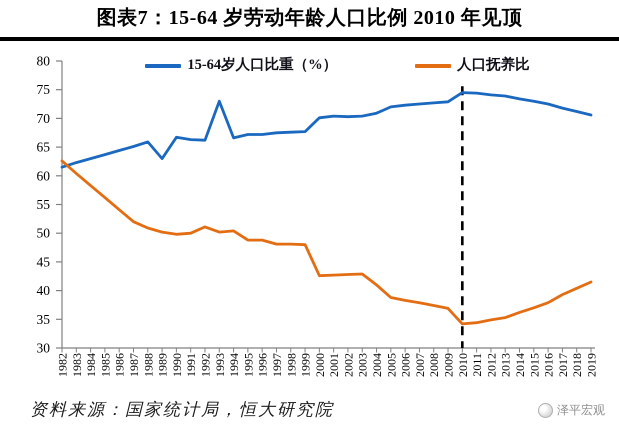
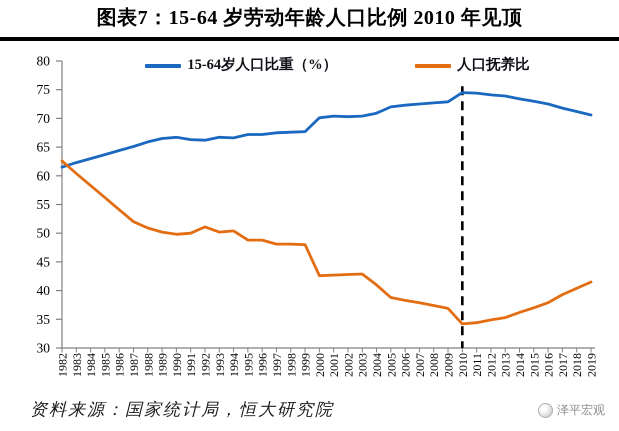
15-64岁人口比重（%）/1989: 63 -> 66
15-64岁人口比重（%）/1993: 73 -> 67
